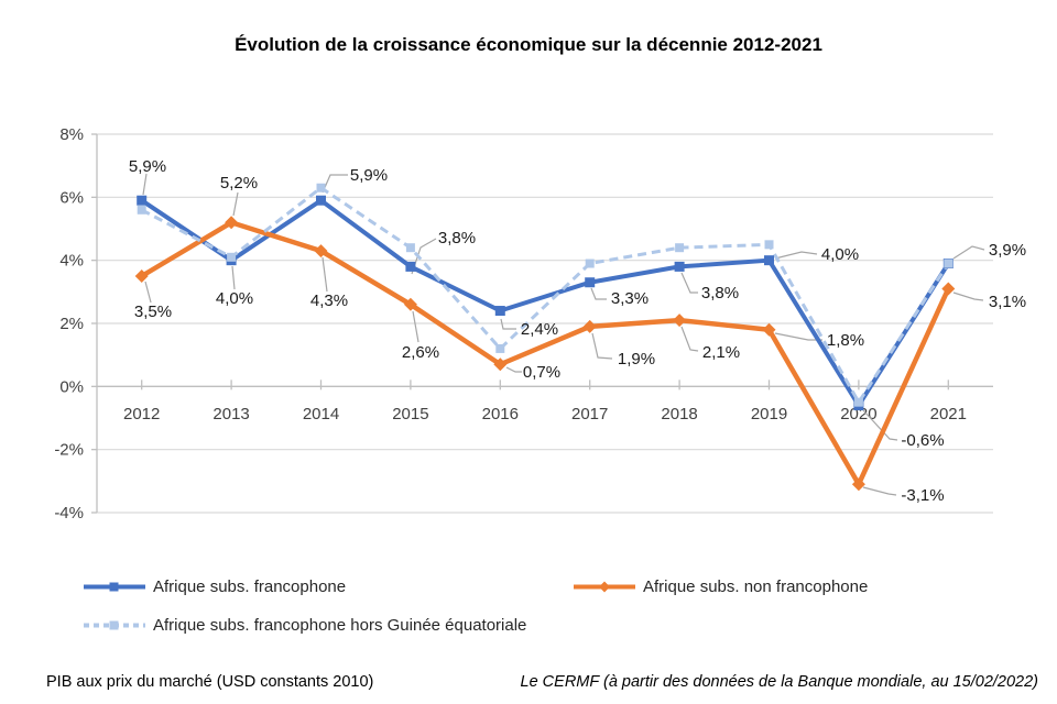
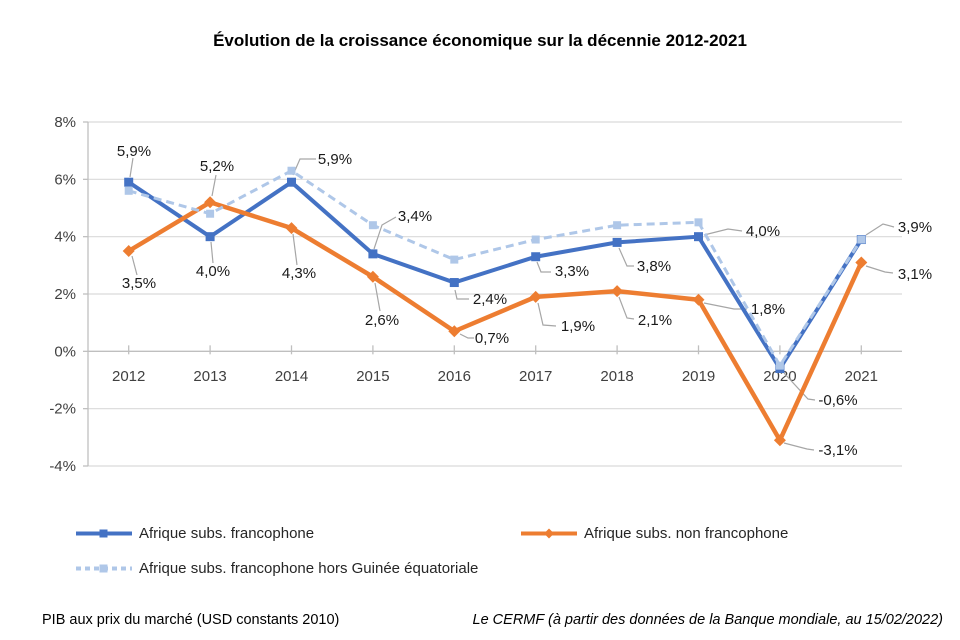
Afrique subs. francophone hors Guinée équatoriale/2013: 4.1% -> 4.8%
Afrique subs. francophone/2015: 3,8% -> 3,4%
Afrique subs. francophone hors Guinée équatoriale/2016: 1.2% -> 3.2%
